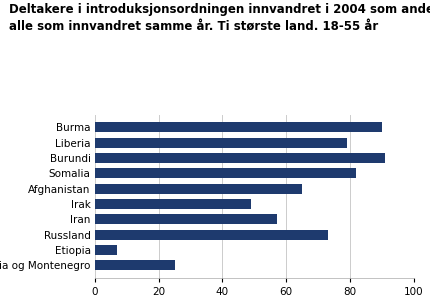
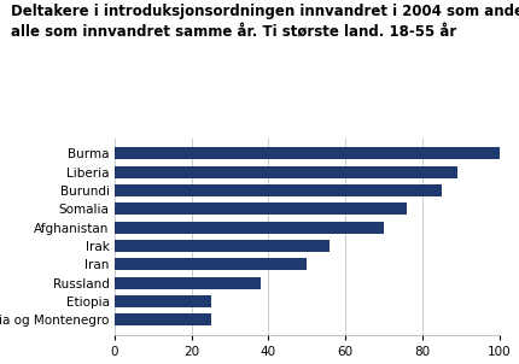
Burma: 90 -> 100
Liberia: 79 -> 89
Burundi: 91 -> 85
Somalia: 82 -> 76
Afghanistan: 65 -> 70
Irak: 49 -> 56
Iran: 57 -> 50
Russland: 73 -> 38
Etiopia: 7 -> 25
